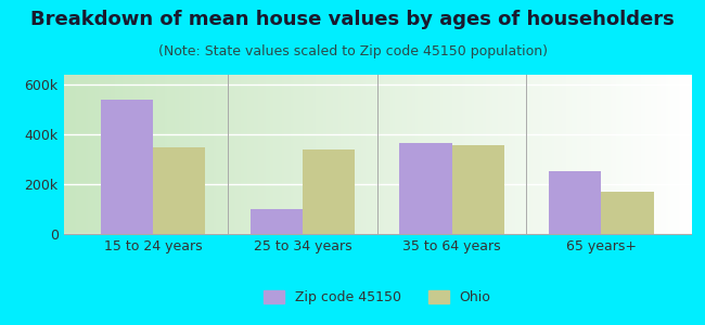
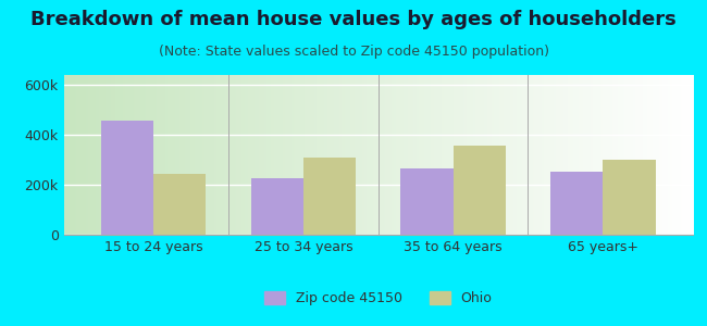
Zip code 45150/15 to 24 years: 540k -> 455k
Ohio/15 to 24 years: 350k -> 242k
Zip code 45150/25 to 34 years: 100k -> 228k
Ohio/25 to 34 years: 340k -> 308k
Zip code 45150/35 to 64 years: 365k -> 265k
Ohio/65 years+: 170k -> 300k
